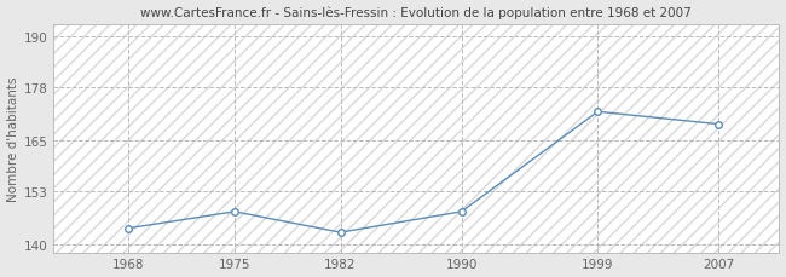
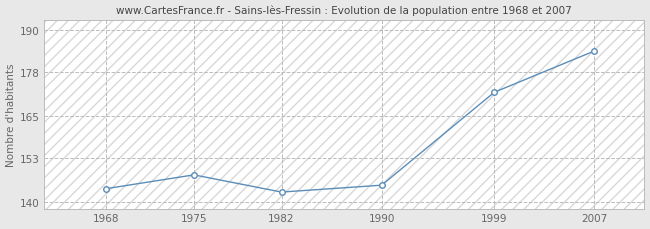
1990: 148 -> 145
2007: 169 -> 184
